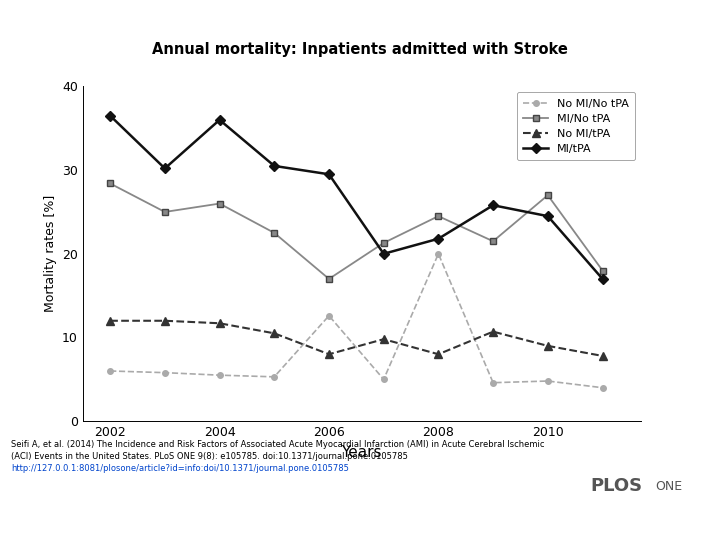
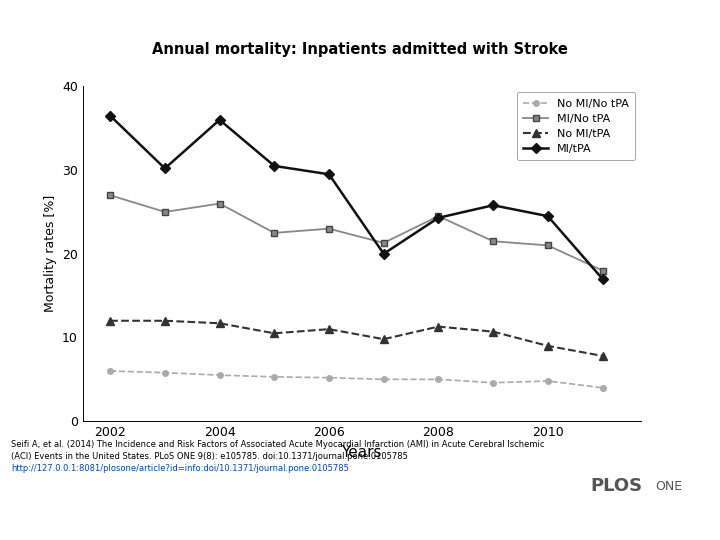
MI/No tPA/2002: 28.4 -> 27.0
No MI/No tPA/2006: 12.6 -> 5.2
MI/No tPA/2006: 17.0 -> 23.0
No MI/tPA/2006: 8.0 -> 11.0
No MI/No tPA/2008: 20.0 -> 5.0
No MI/tPA/2008: 8.0 -> 11.3
MI/tPA/2008: 21.8 -> 24.3
MI/No tPA/2010: 27.0 -> 21.0
